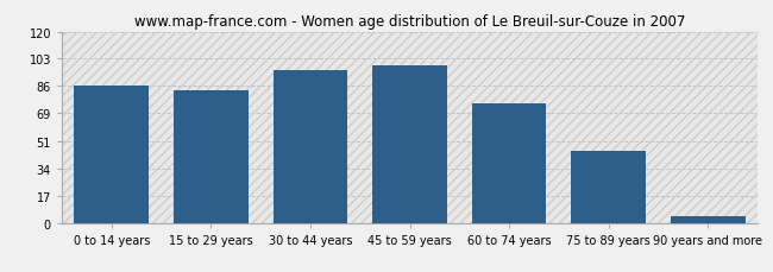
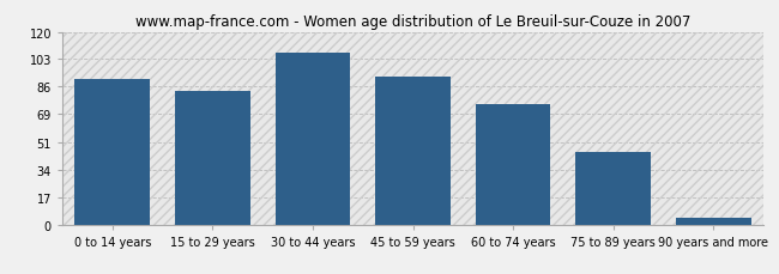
0 to 14 years: 86 -> 91
30 to 44 years: 96 -> 107
45 to 59 years: 99 -> 92
